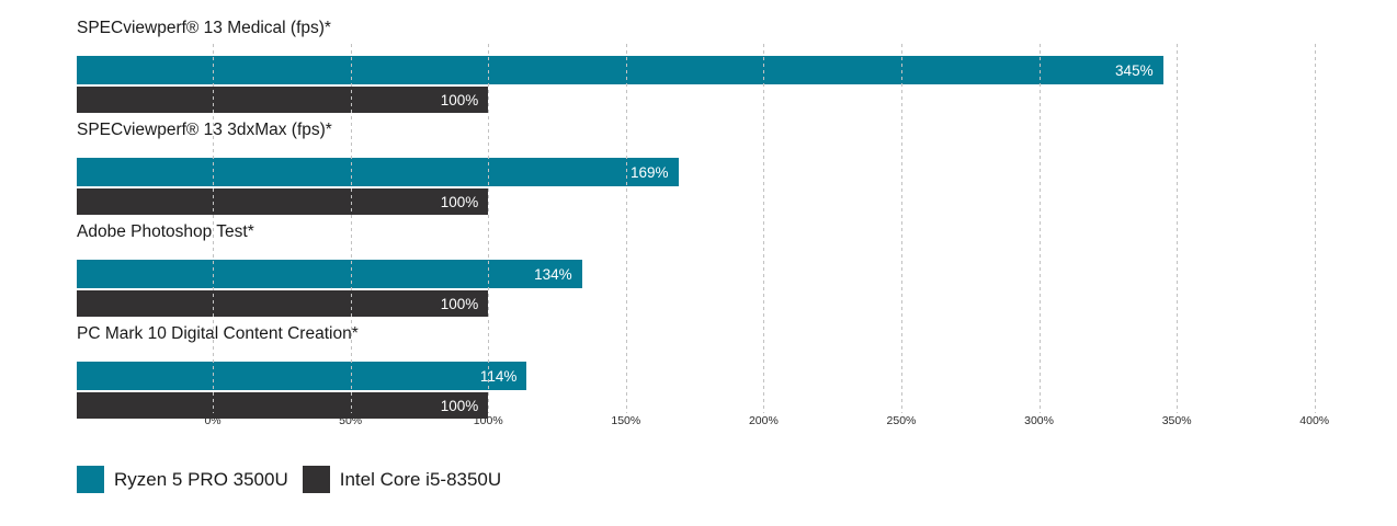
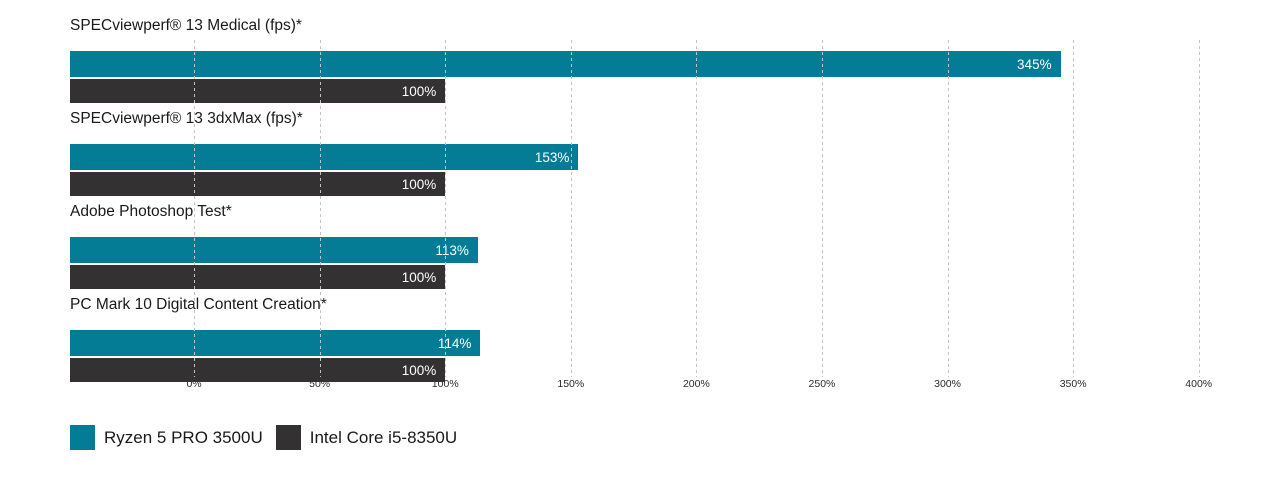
Ryzen 5 PRO 3500U/SPECviewperf® 13 3dxMax (fps)*: 169% -> 153%
Ryzen 5 PRO 3500U/Adobe Photoshop Test*: 134% -> 113%
